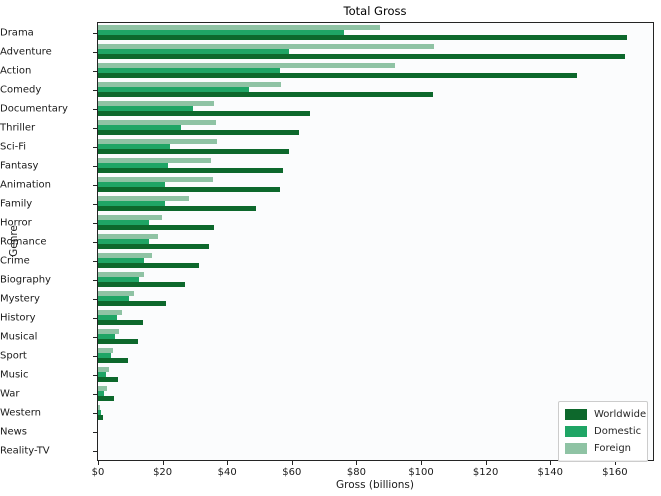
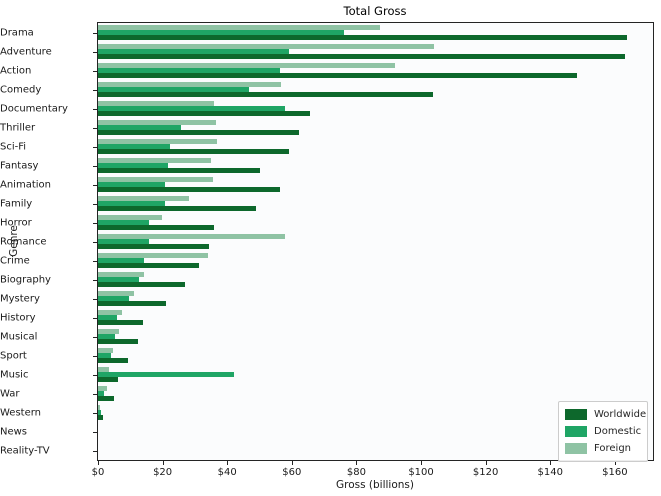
Domestic/Documentary: $29 -> $58
Worldwide/Fantasy: $57 -> $50
Foreign/Romance: $19 -> $58
Foreign/Crime: $17 -> $34
Domestic/Music: $3 -> $42
